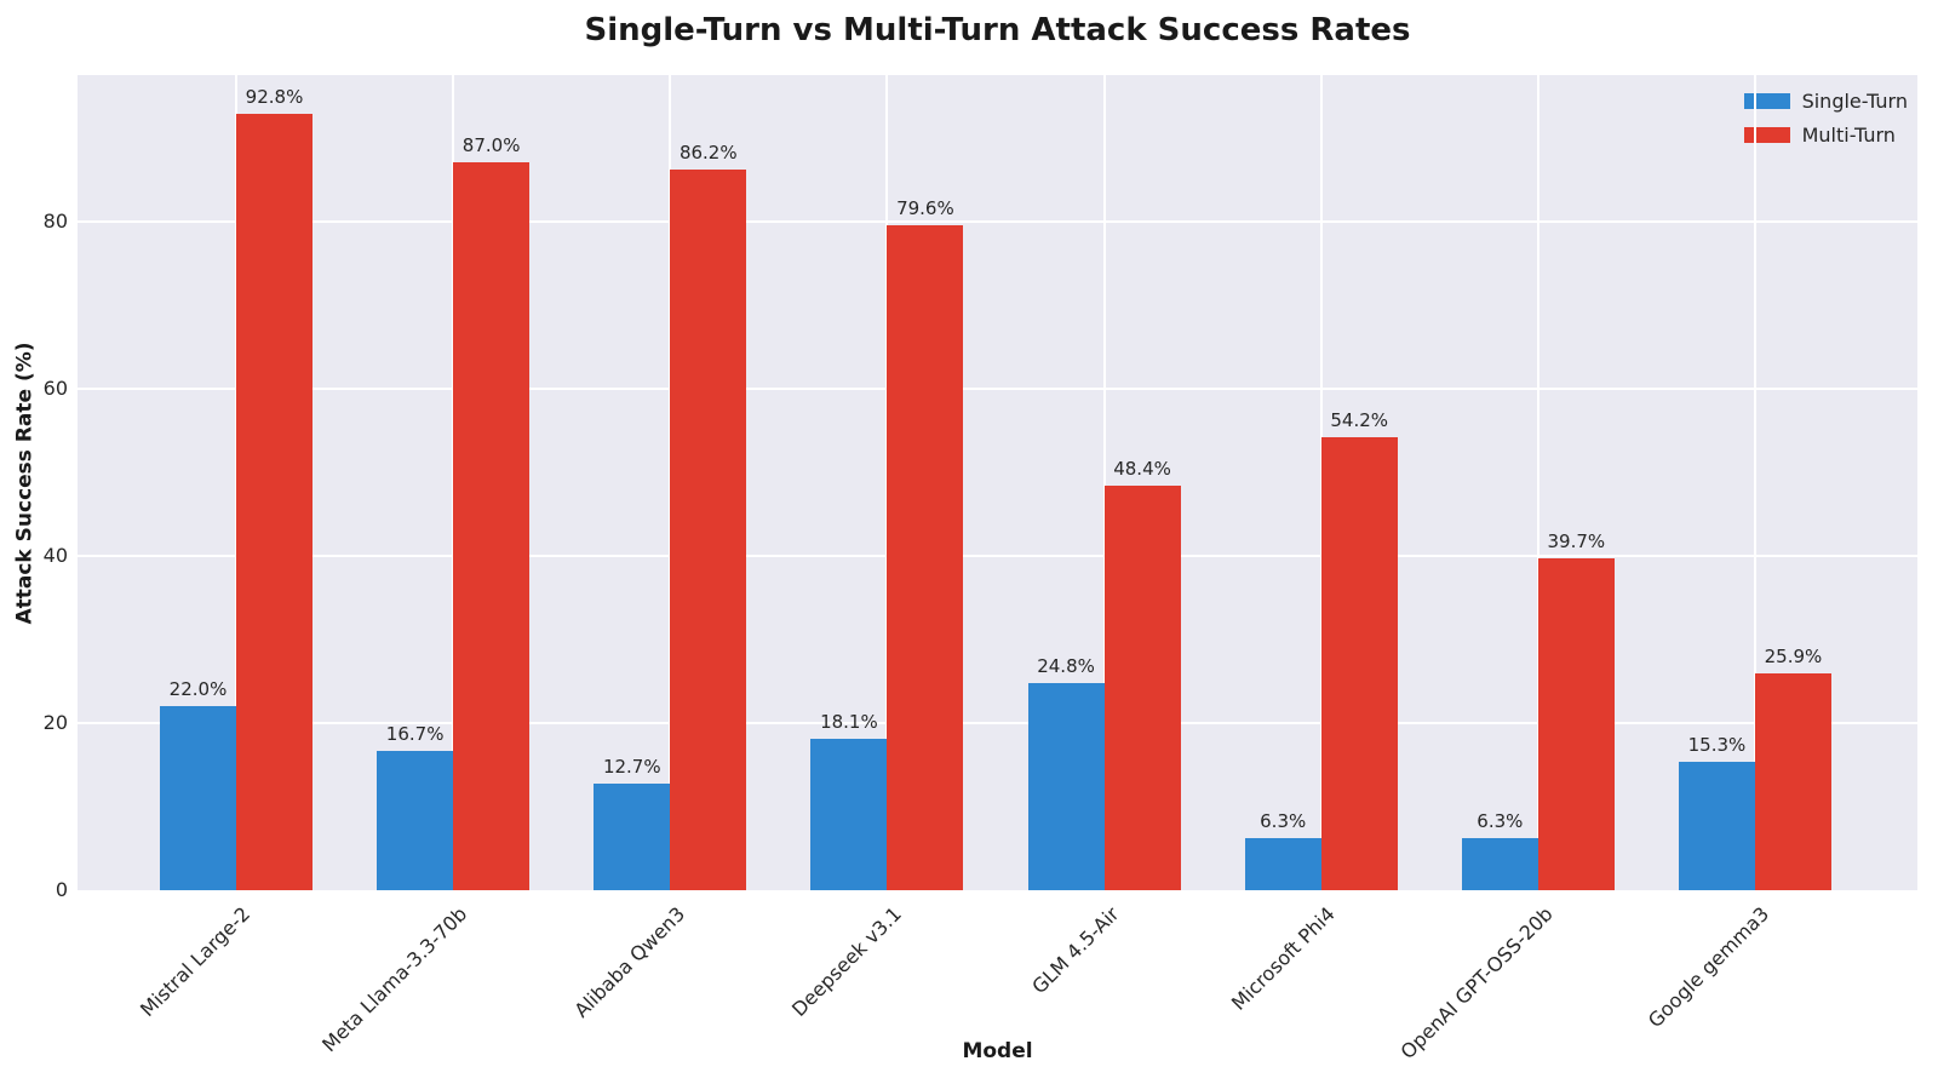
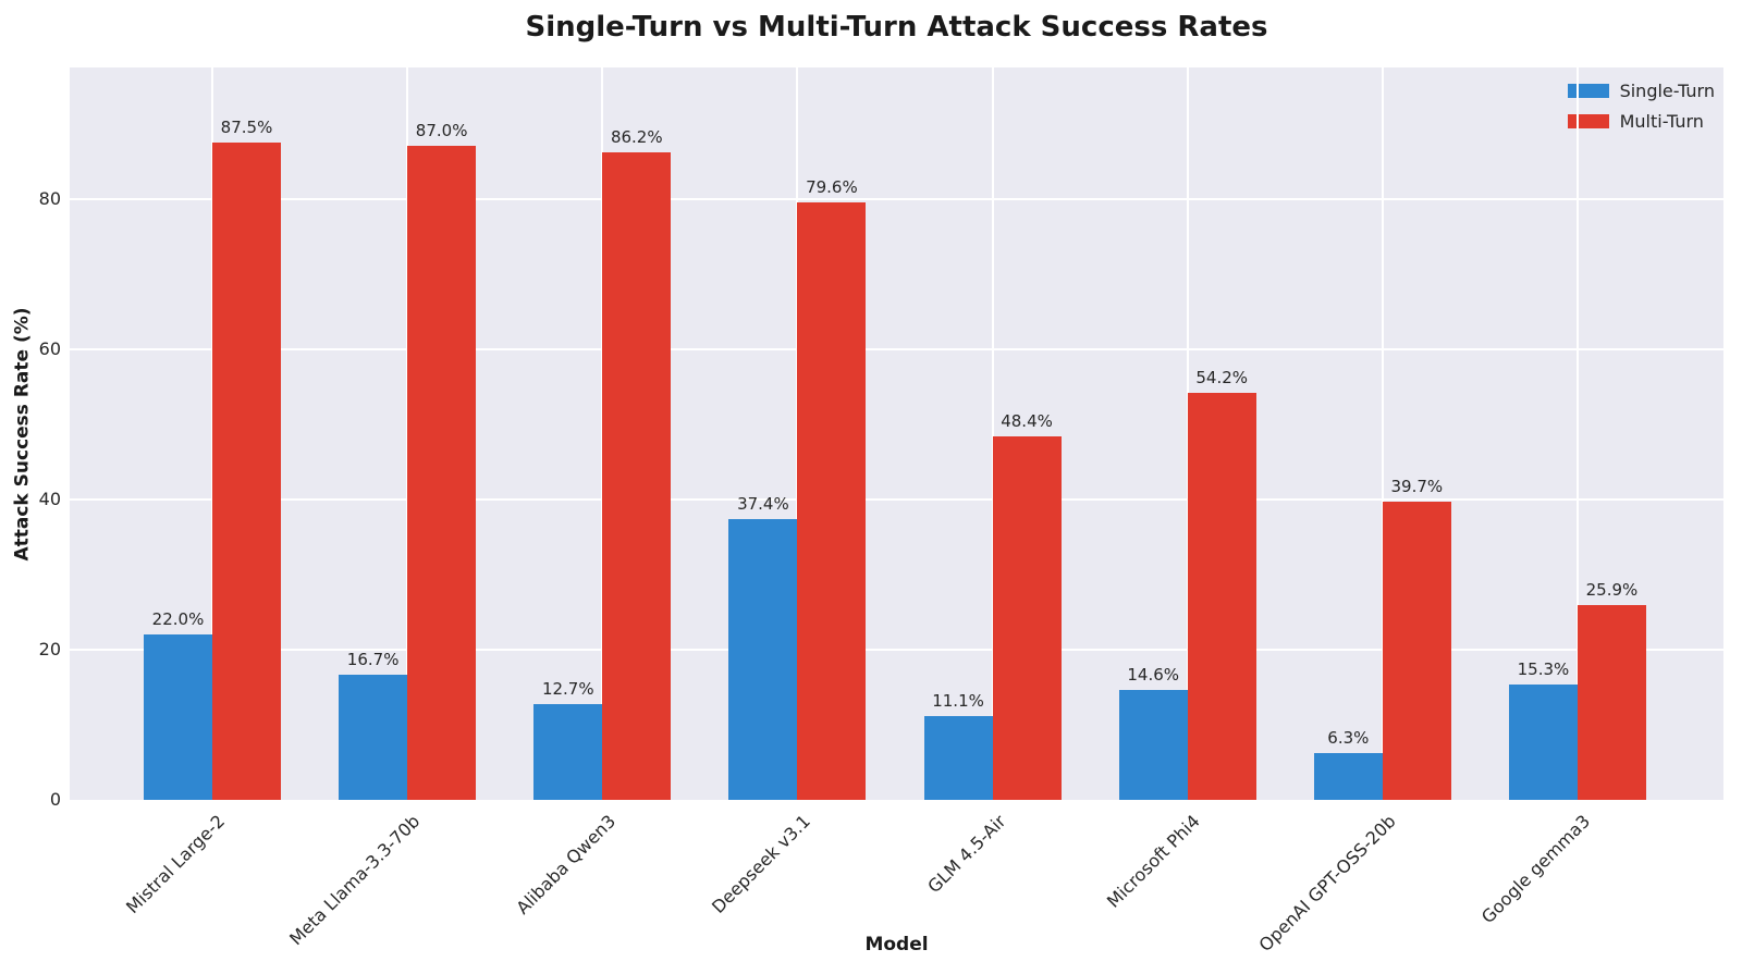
Multi-Turn/Mistral Large-2: 92.8% -> 87.5%
Single-Turn/Deepseek v3.1: 18.1% -> 37.4%
Single-Turn/GLM 4.5-Air: 24.8% -> 11.1%
Single-Turn/Microsoft Phi4: 6.3% -> 14.6%
